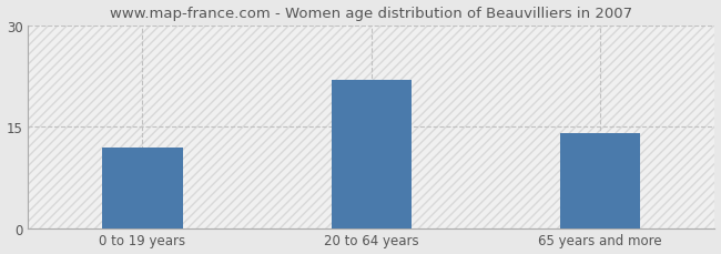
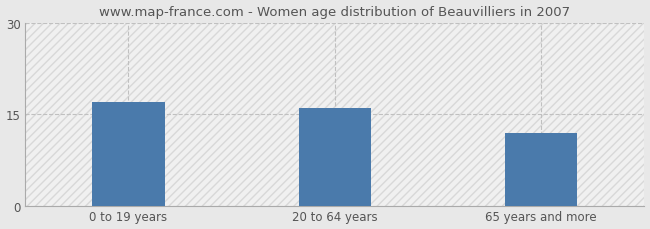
0 to 19 years: 12 -> 17
20 to 64 years: 22 -> 16
65 years and more: 14 -> 12
